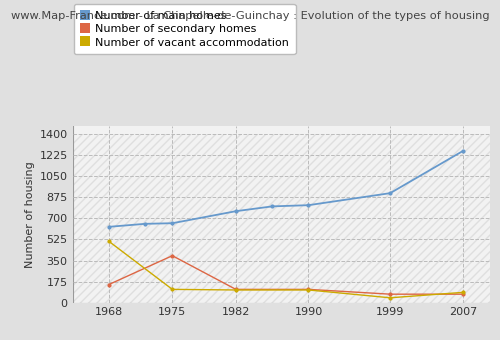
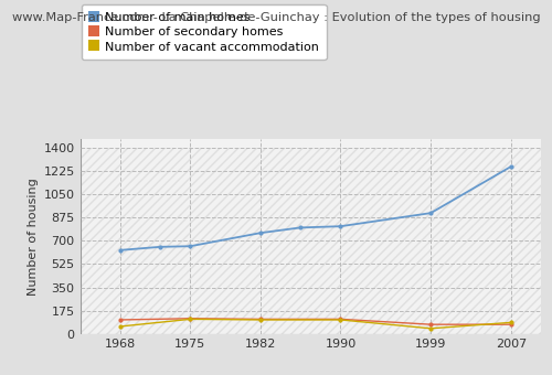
Number of secondary homes/1968: 150 -> 100
Number of vacant accommodation/1968: 510 -> 60
Number of secondary homes/1975: 390 -> 120
